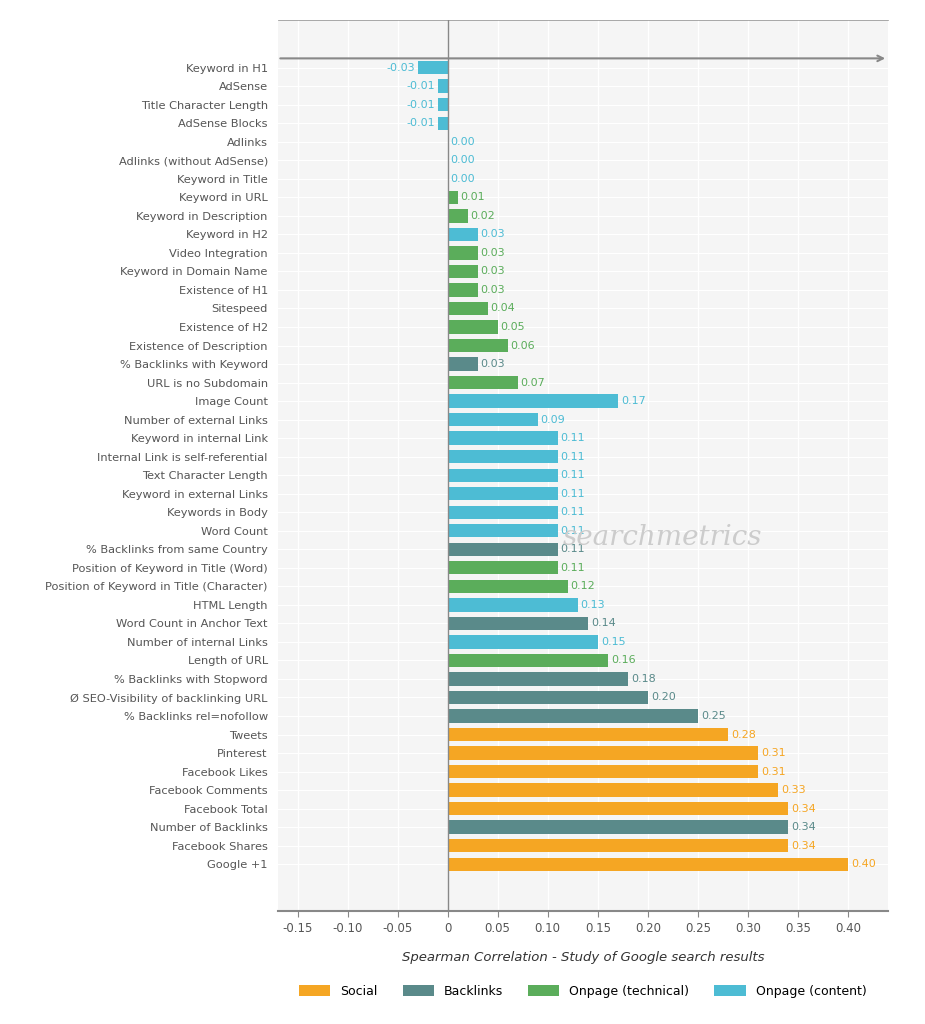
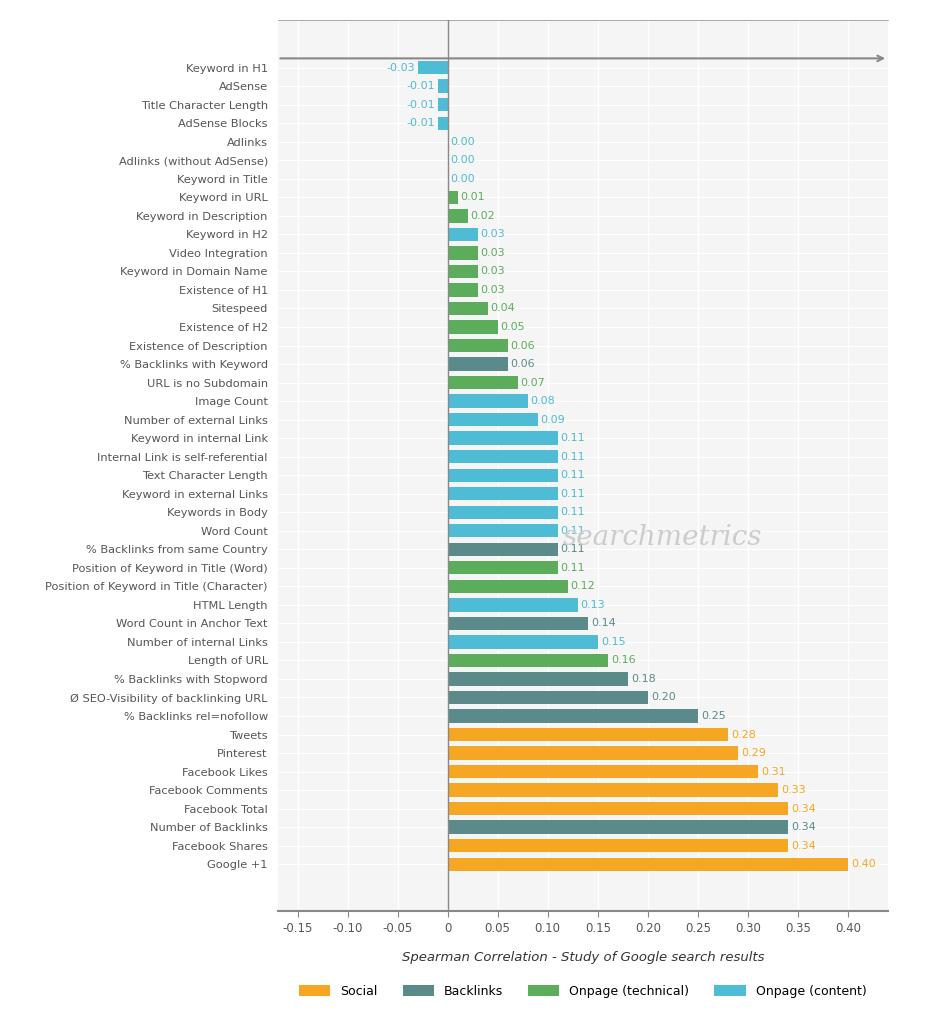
% Backlinks with Keyword: 0.03 -> 0.06
Image Count: 0.17 -> 0.08
Pinterest: 0.31 -> 0.29
